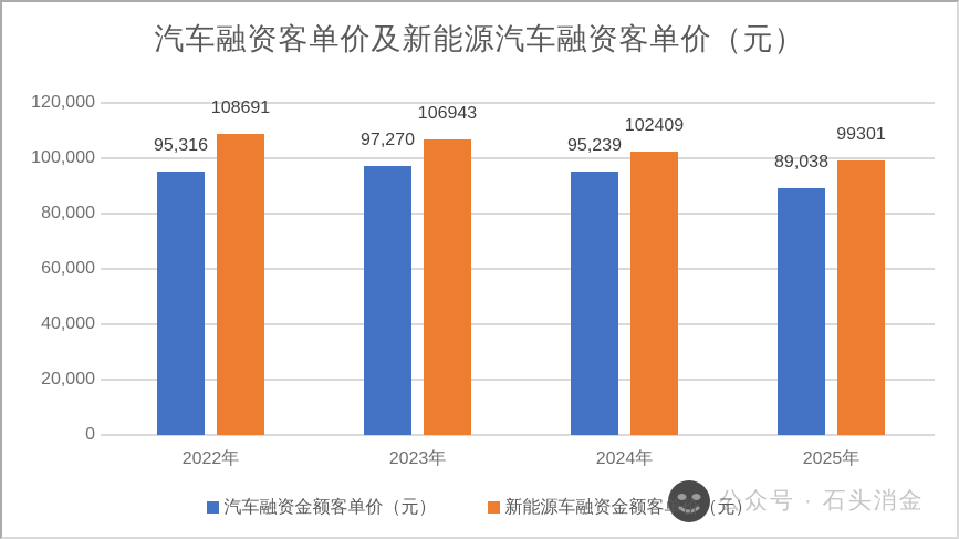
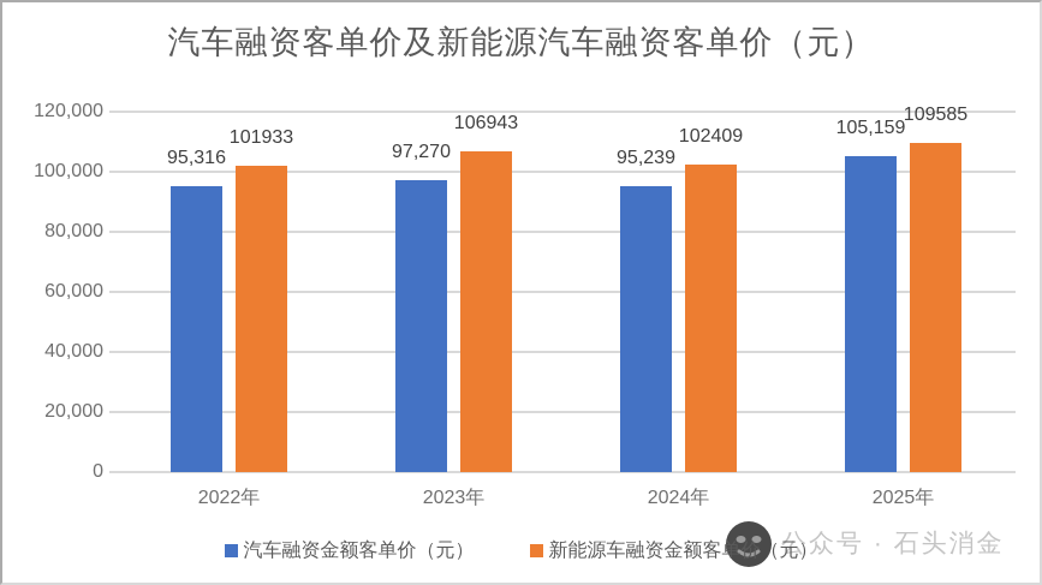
新能源车融资金额客单价（元）/2022年: 108691 -> 101933
汽车融资金额客单价（元）/2025年: 89,038 -> 105,159
新能源车融资金额客单价（元）/2025年: 99301 -> 109585
